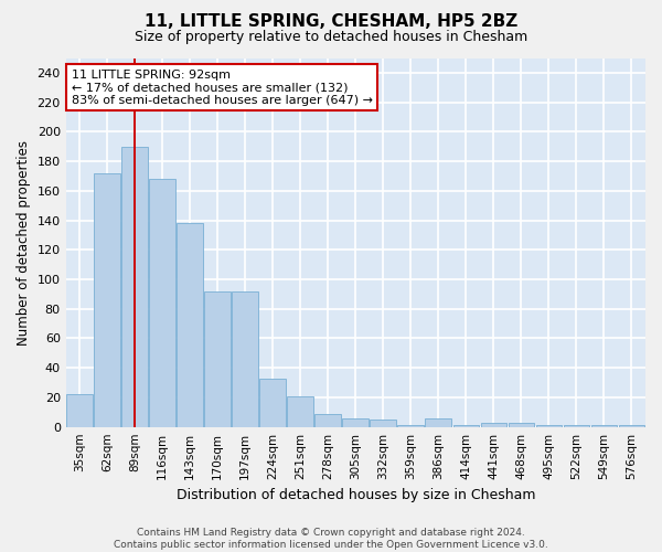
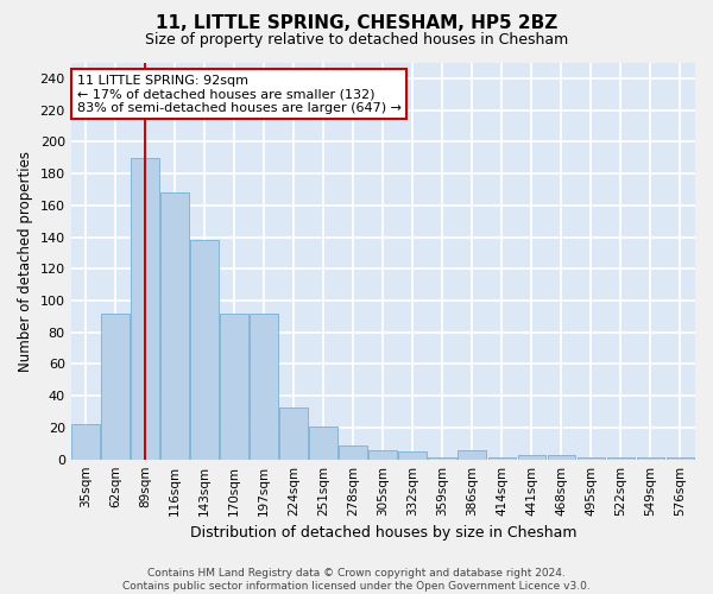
62sqm: 172 -> 92
